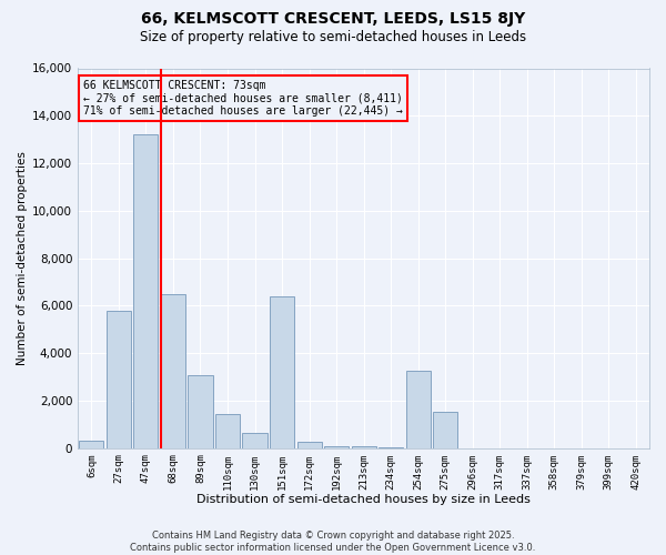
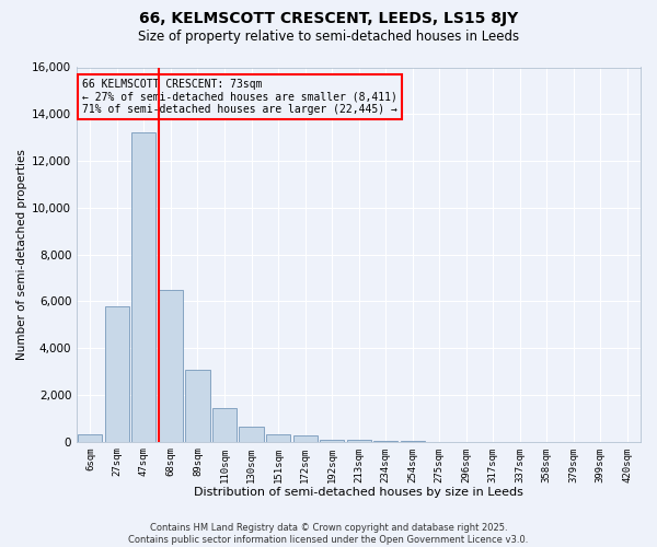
151sqm: 6,400 -> 320
254sqm: 3,250 -> 20
275sqm: 1,550 -> 10
